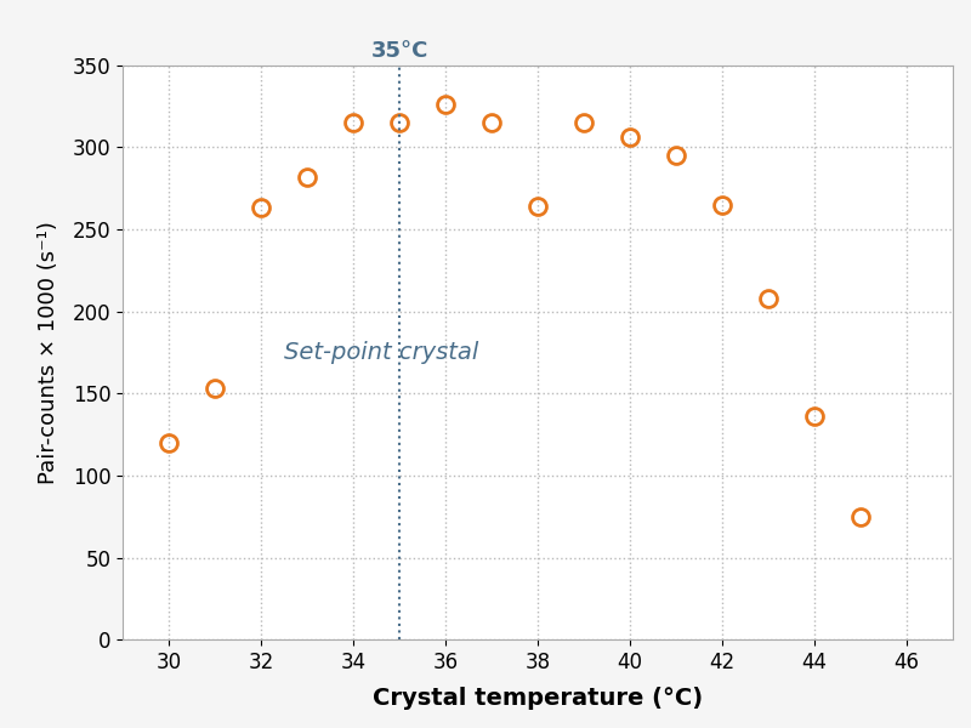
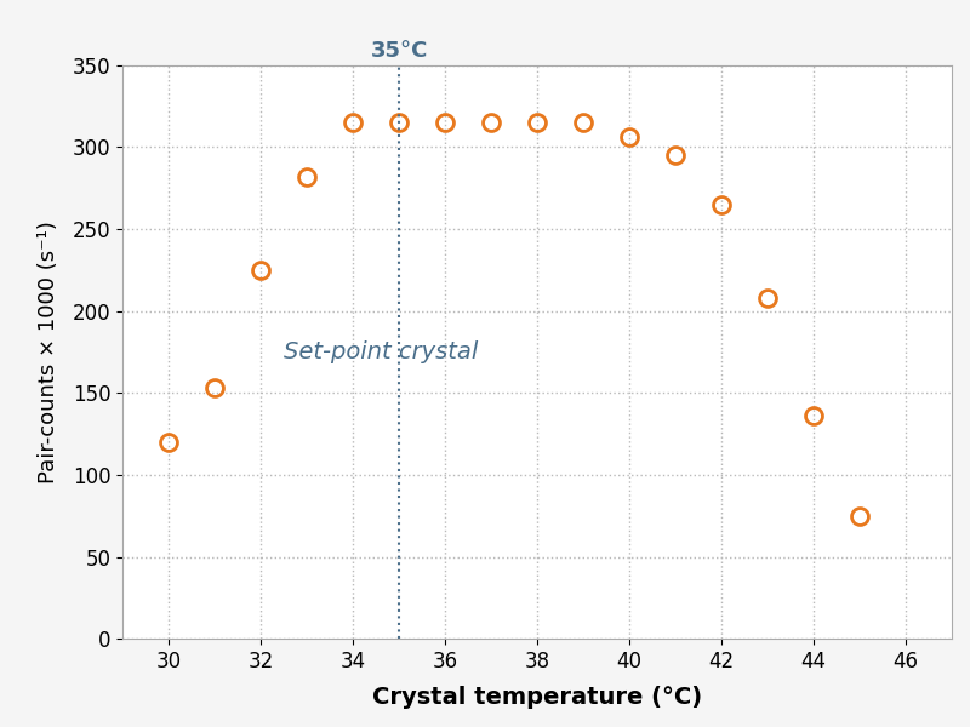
32: 263 -> 225
36: 326 -> 315
38: 264 -> 315
